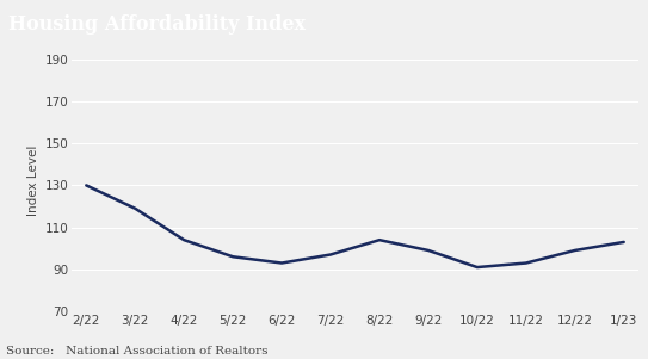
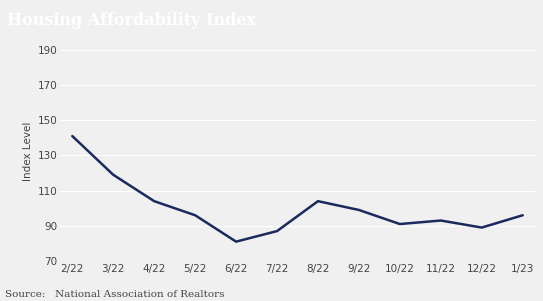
2/22: 130 -> 141
6/22: 93 -> 81
7/22: 97 -> 87
12/22: 99 -> 89
1/23: 103 -> 96
